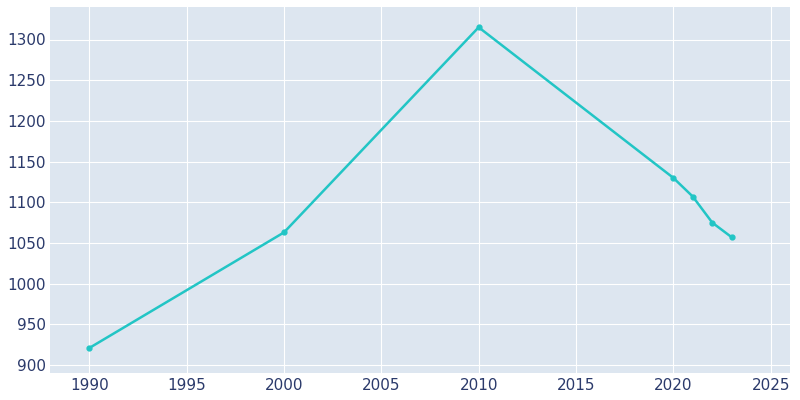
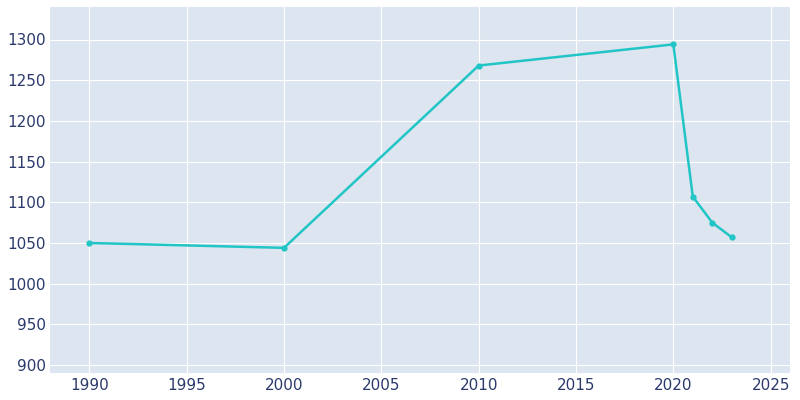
1990: 921 -> 1050
2000: 1063 -> 1044
2010: 1315 -> 1268
2020: 1130 -> 1294
